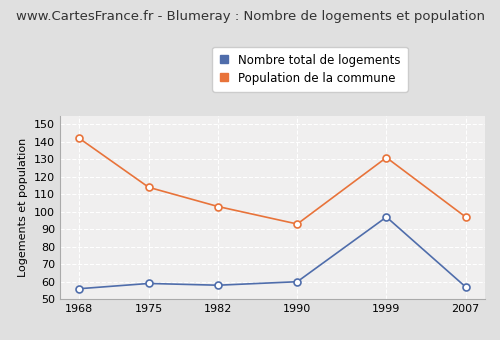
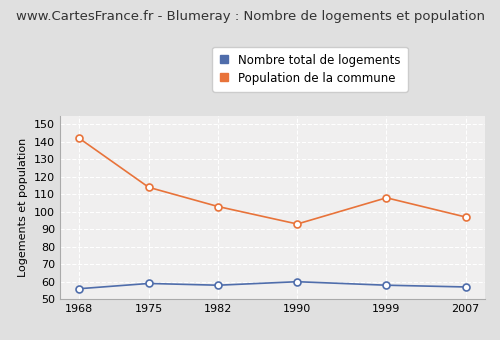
Nombre total de logements/1999: 97 -> 58
Population de la commune/1999: 131 -> 108
